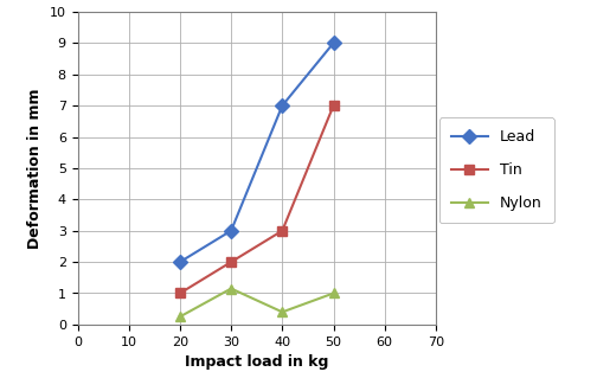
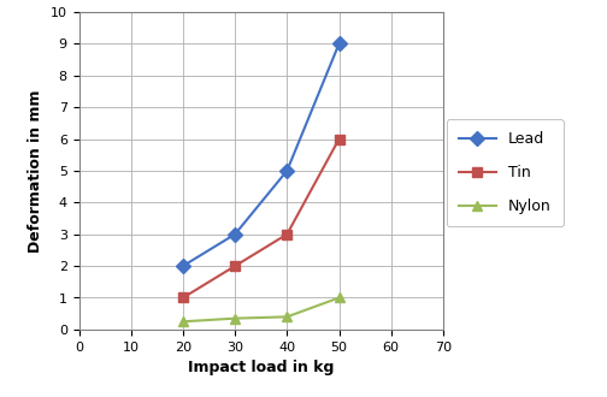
Nylon/30: 1.15 -> 0.35
Lead/40: 7 -> 5
Tin/50: 7 -> 6
